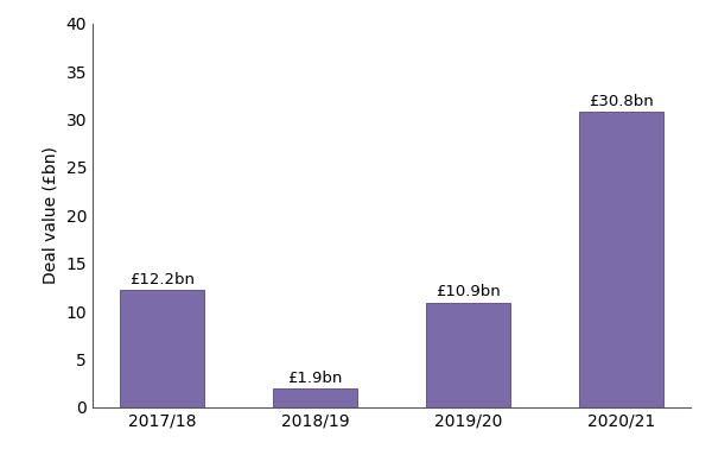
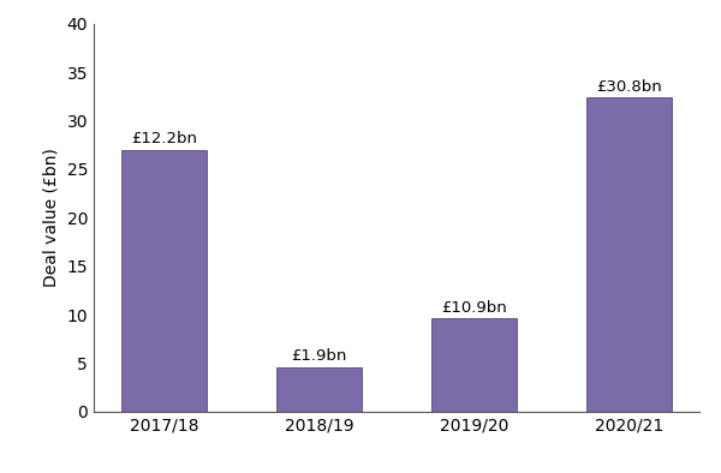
2017/18: 12.2 -> 27.0
2018/19: 1.9 -> 4.6
2019/20: 10.9 -> 9.6
2020/21: 30.8 -> 32.4
